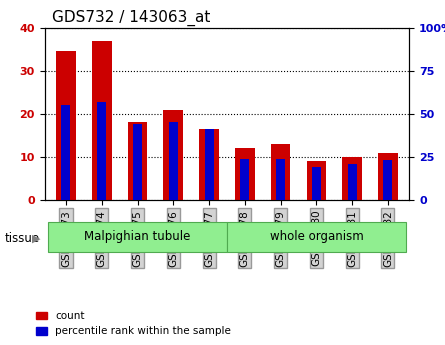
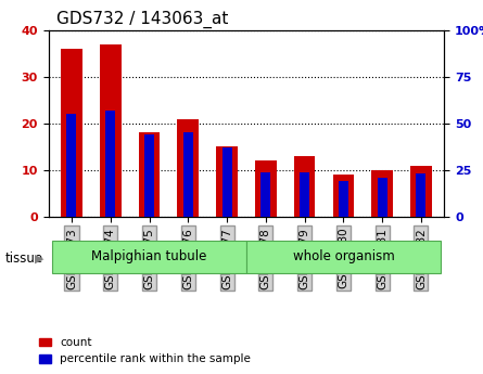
count/GSM29173: 34.5 -> 36.0
count/GSM29177: 16.5 -> 15.0
percentile rank within the sample/GSM29177: 41 -> 37
